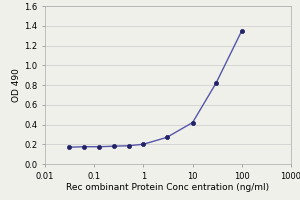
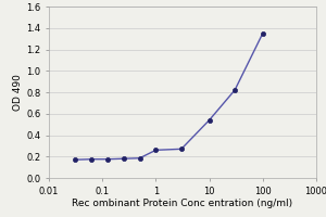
1: 0.20 -> 0.26
10: 0.42 -> 0.54
